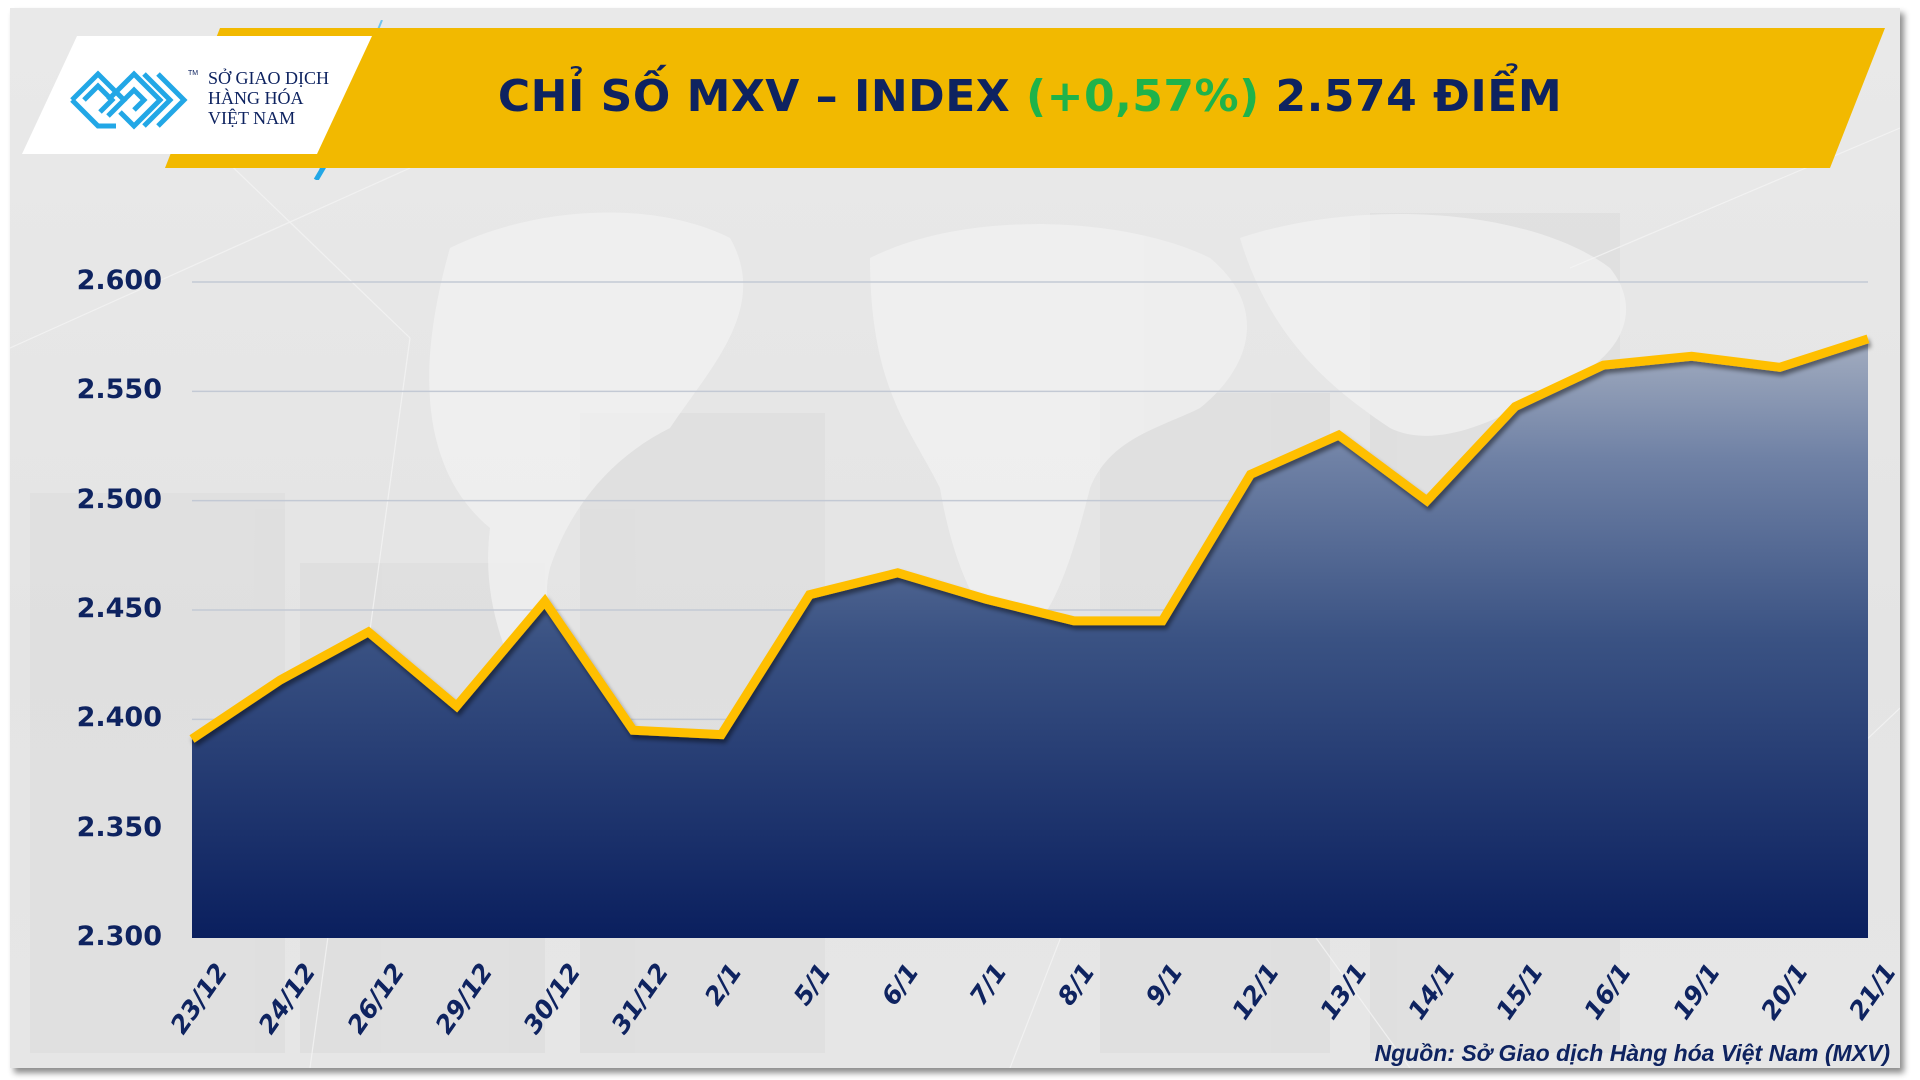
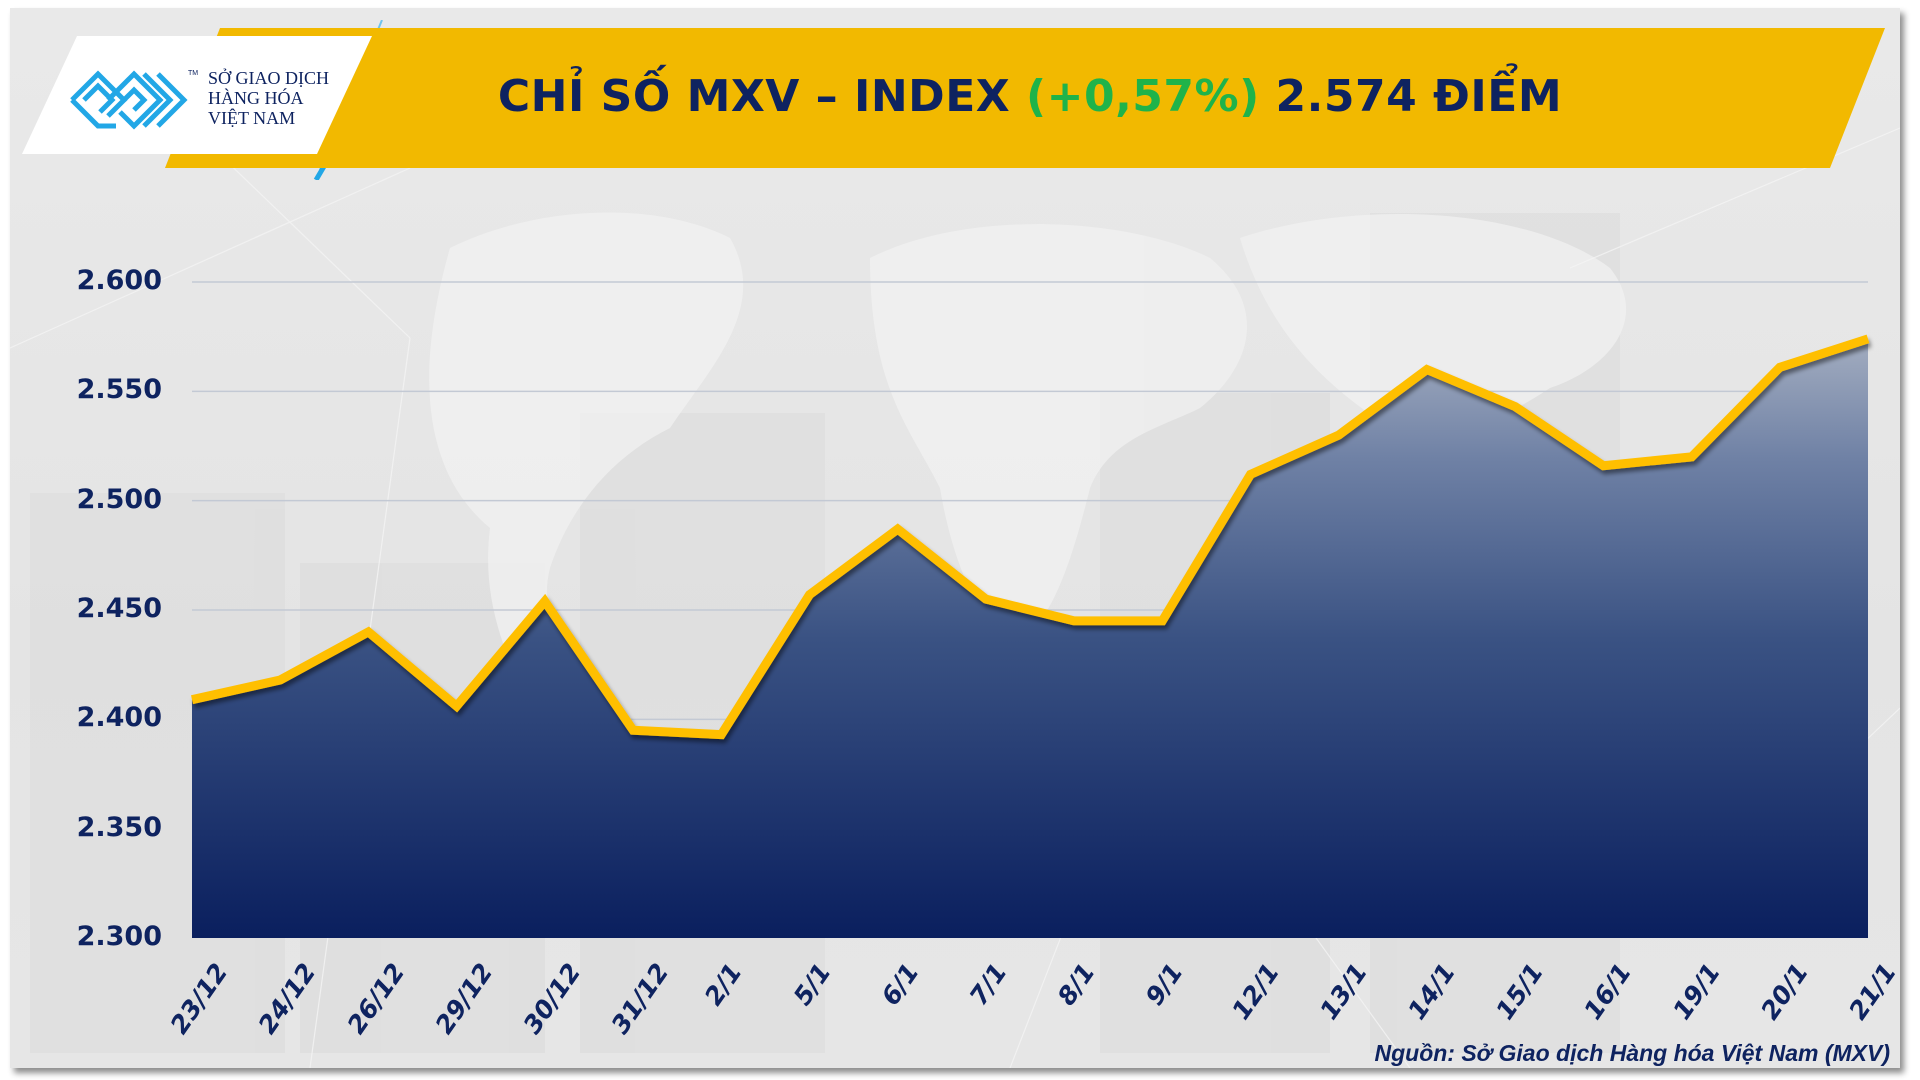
23/12: 2391 -> 2409
6/1: 2467 -> 2487
14/1: 2500 -> 2560
16/1: 2562 -> 2516
19/1: 2566 -> 2520
